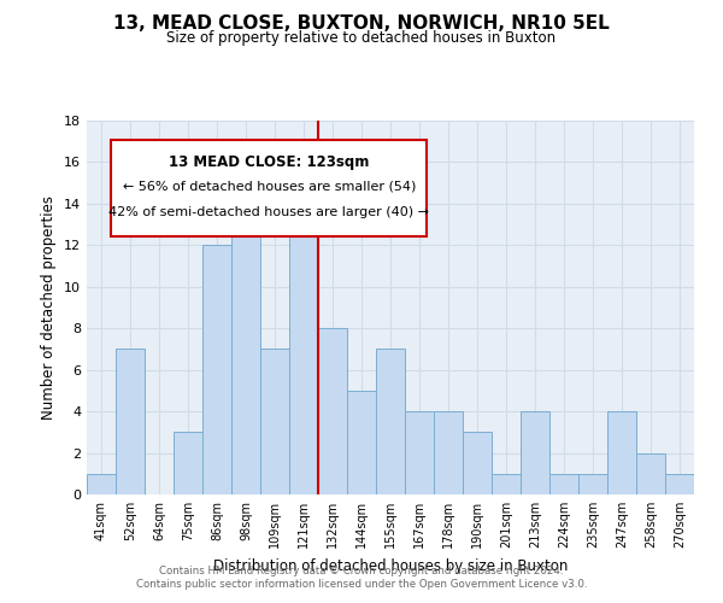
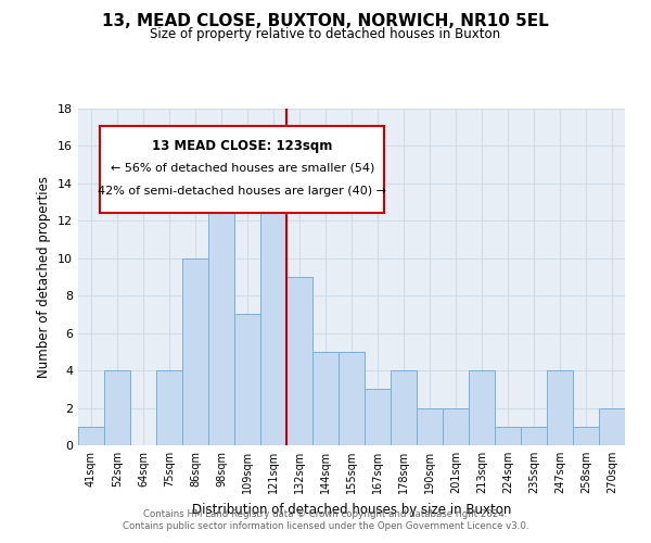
52sqm: 7 -> 4
75sqm: 3 -> 4
86sqm: 12 -> 10
132sqm: 8 -> 9
155sqm: 7 -> 5
167sqm: 4 -> 3
190sqm: 3 -> 2
201sqm: 1 -> 2
258sqm: 2 -> 1
270sqm: 1 -> 2
